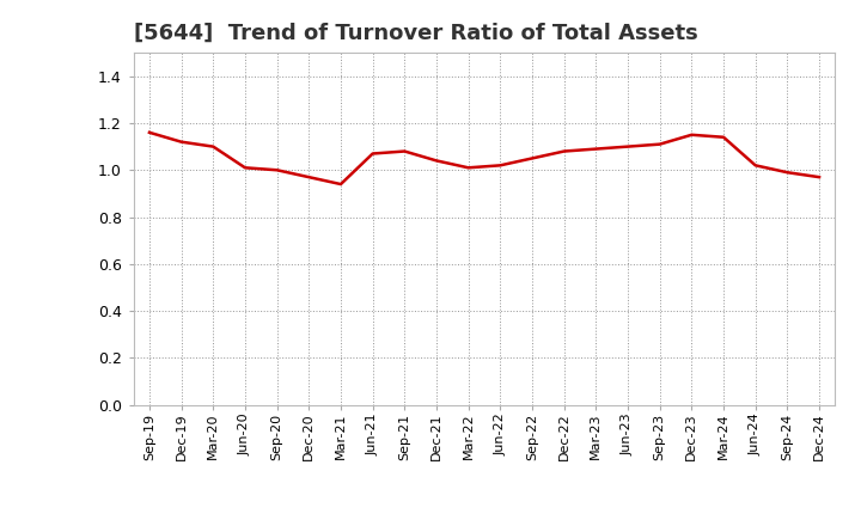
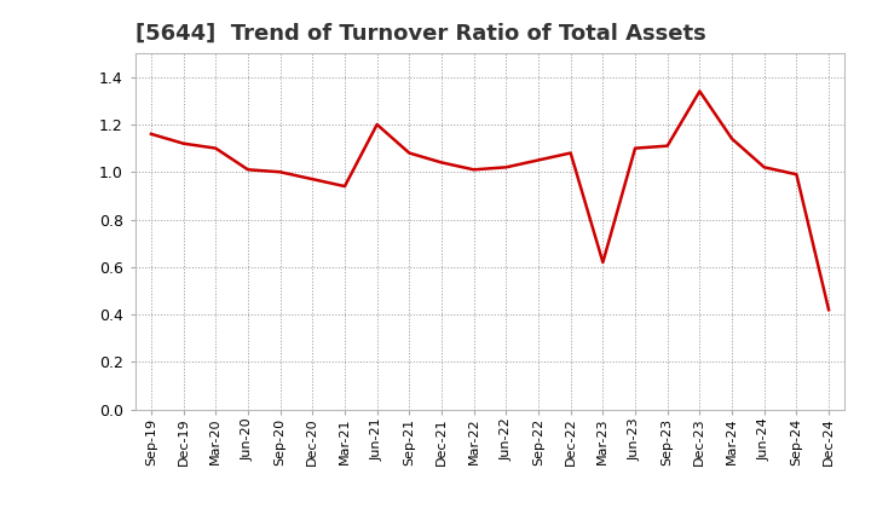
Jun-21: 1.07 -> 1.20
Mar-23: 1.09 -> 0.62
Dec-23: 1.15 -> 1.34
Dec-24: 0.97 -> 0.42
